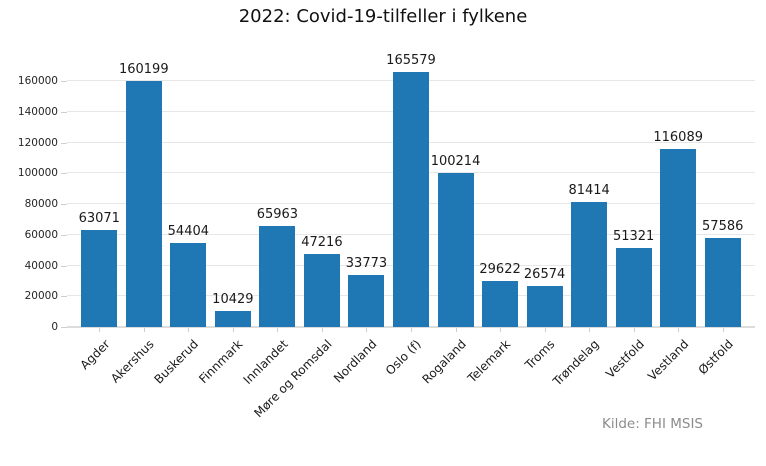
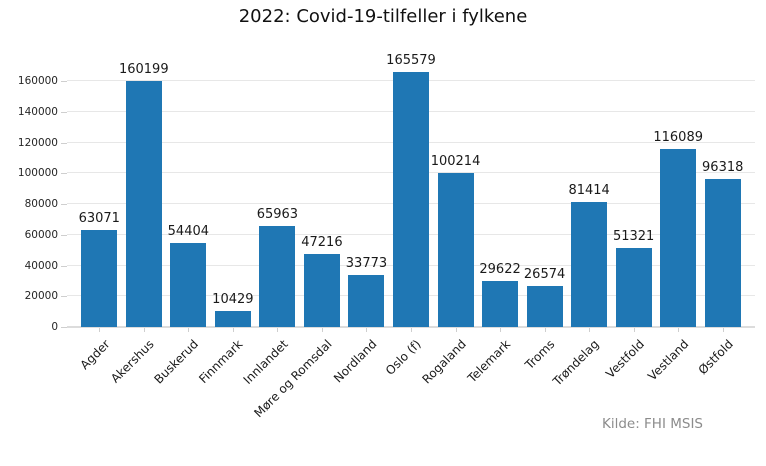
Østfold: 57586 -> 96318
